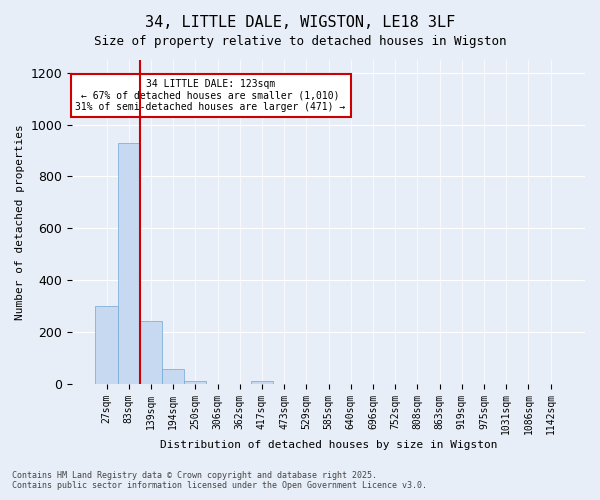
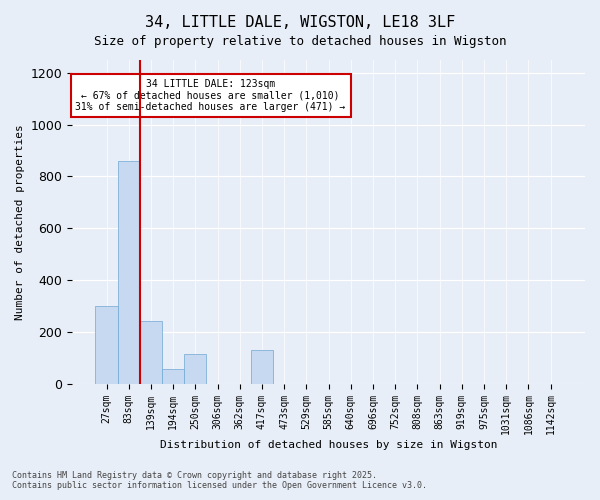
83sqm: 930 -> 860
250sqm: 10 -> 115
417sqm: 10 -> 130
